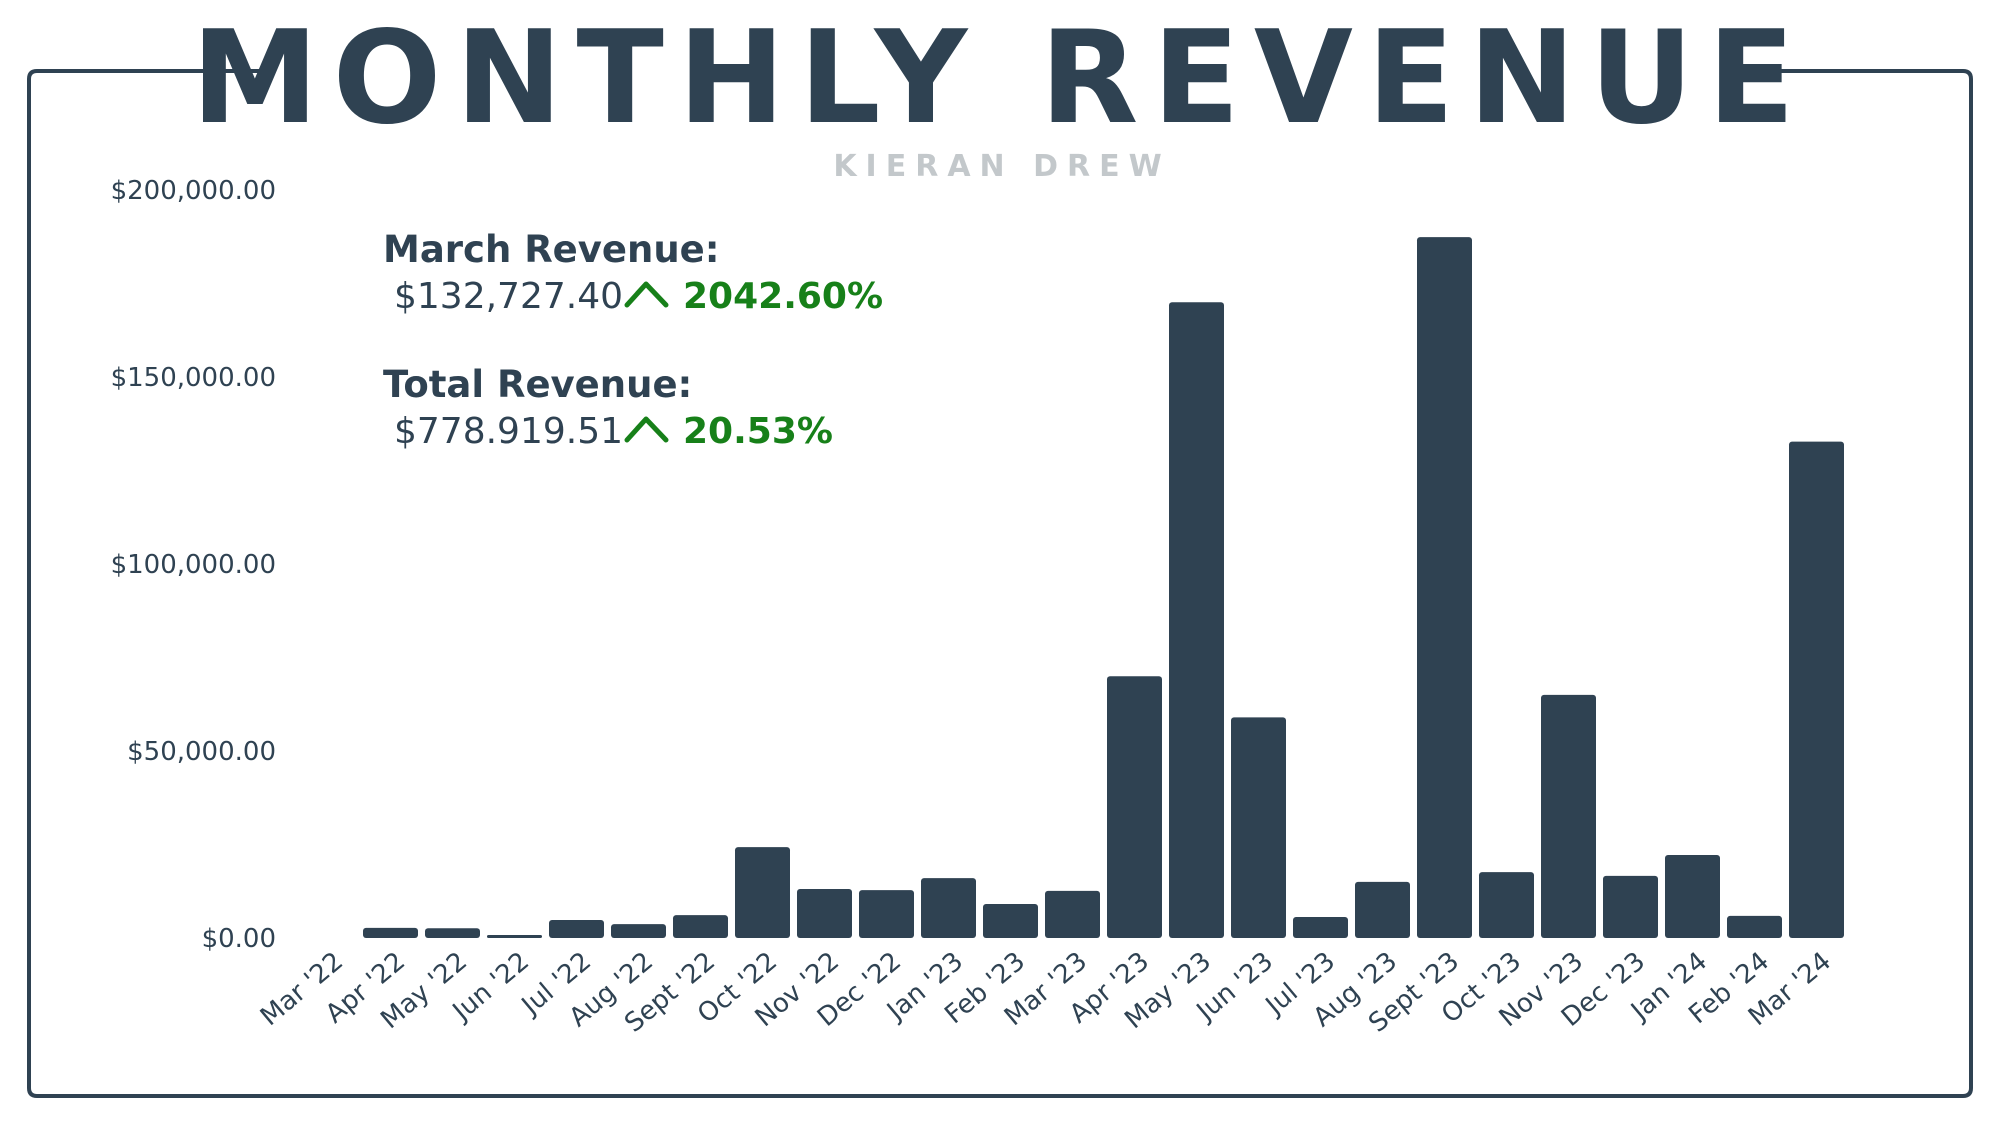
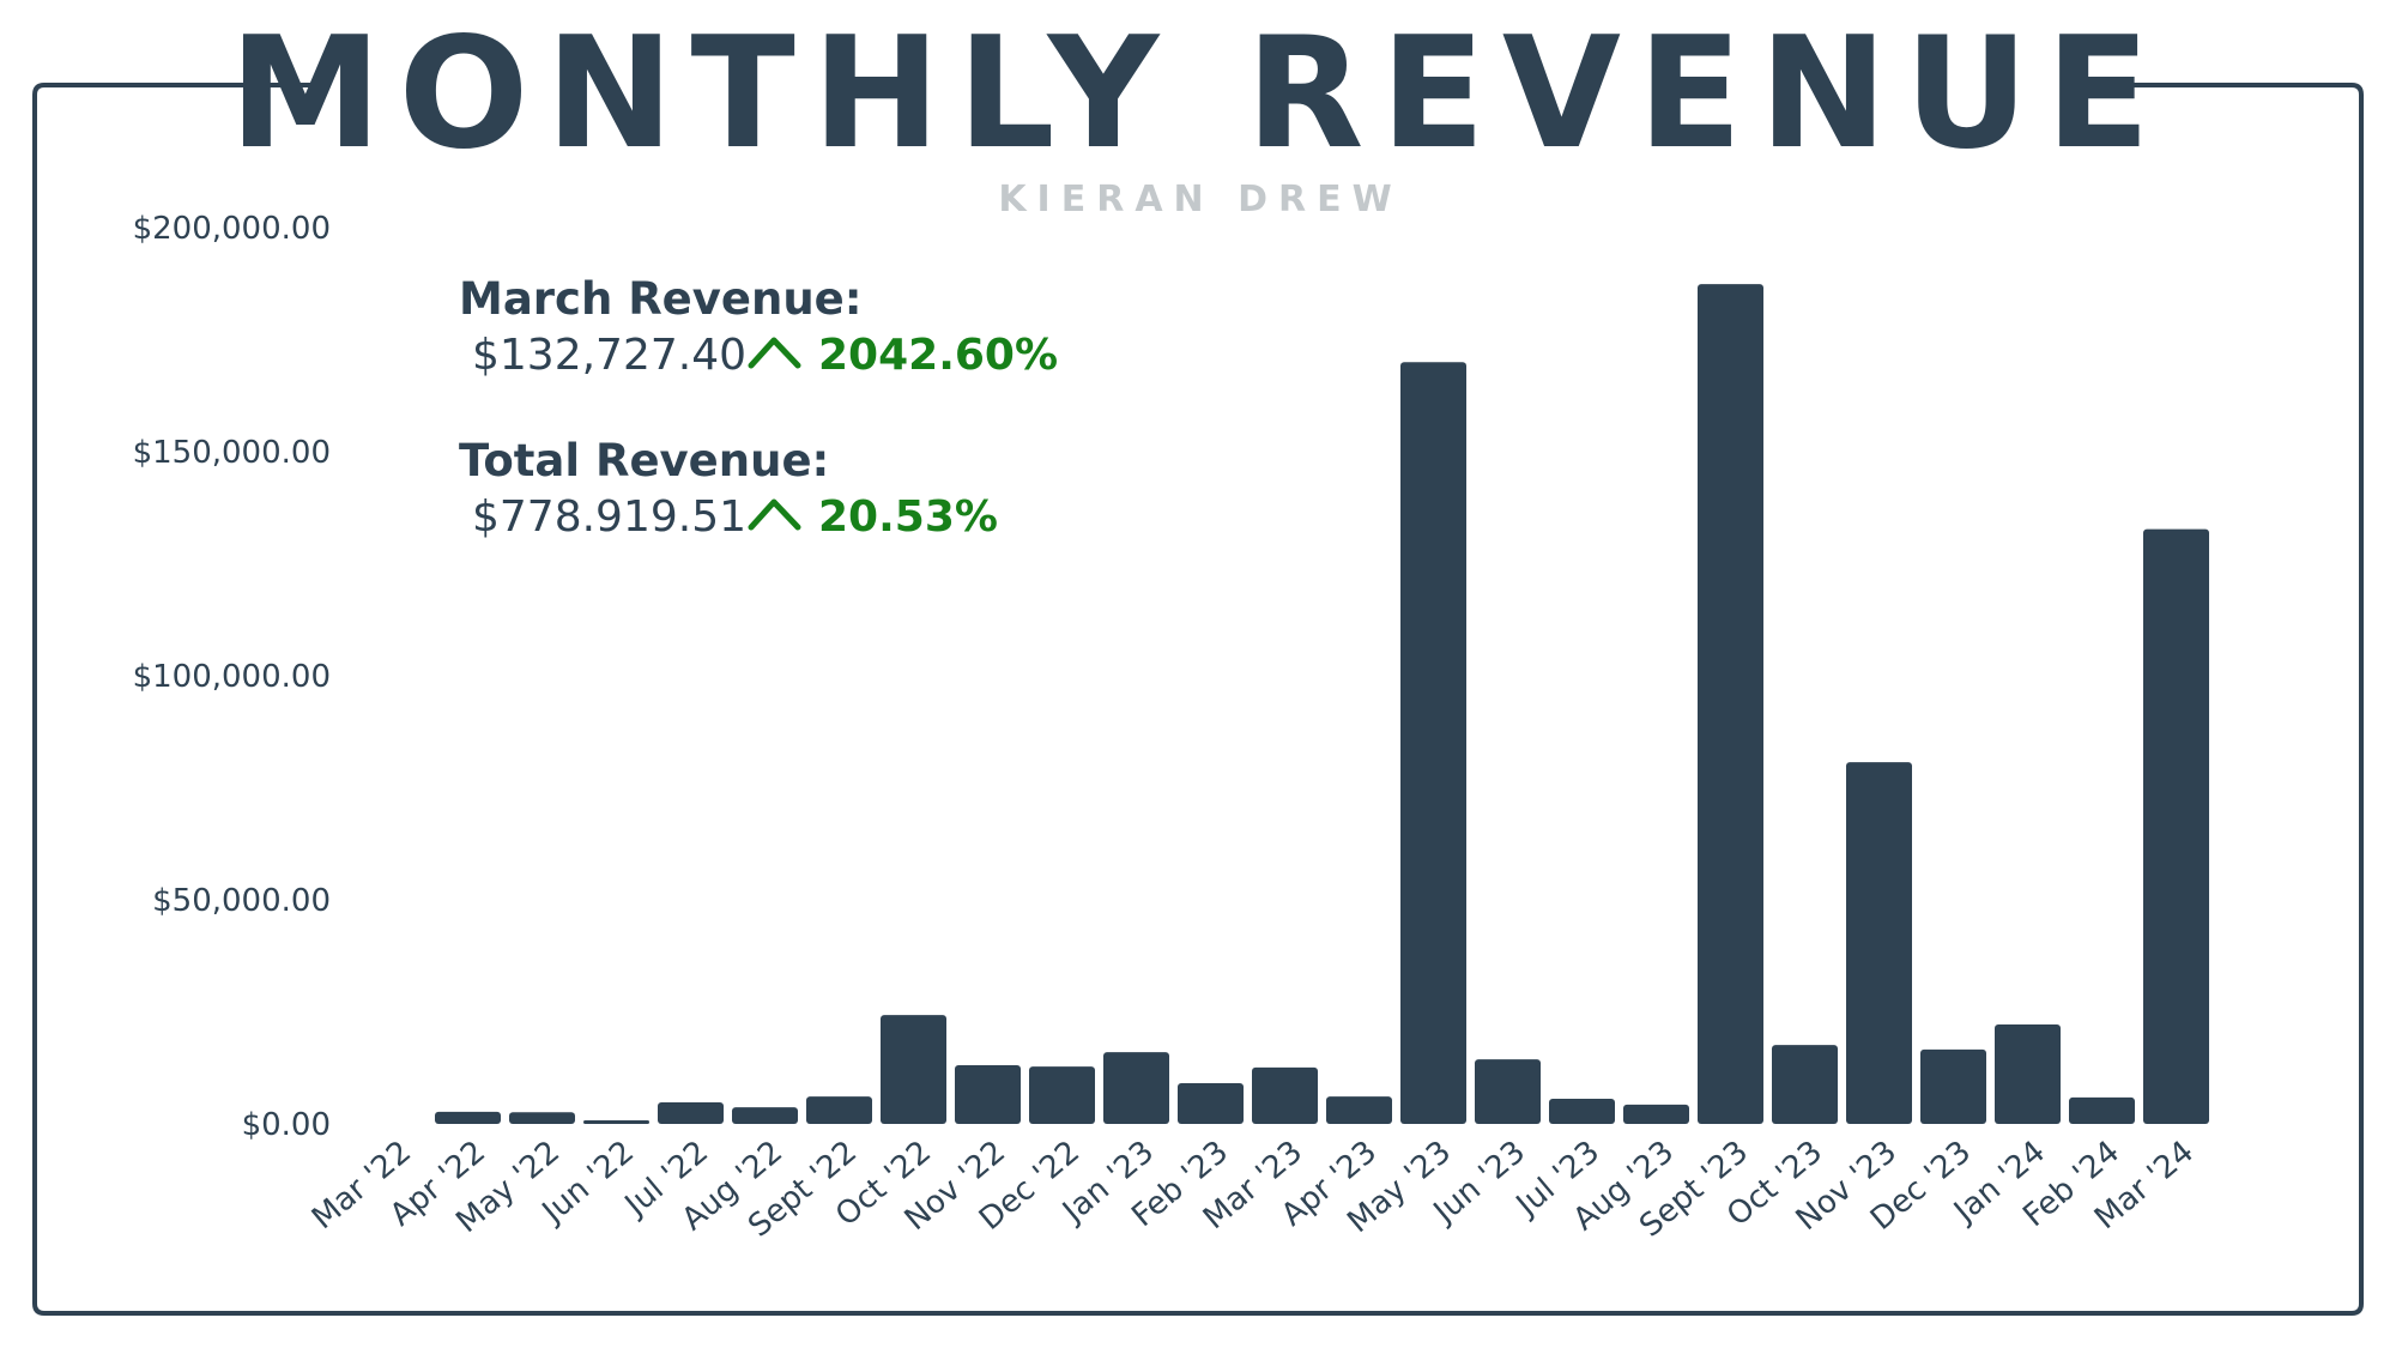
Apr '23: $70000 -> $6000
Jun '23: $59000 -> $14000
Aug '23: $15000 -> $4000
Nov '23: $65000 -> $81000
